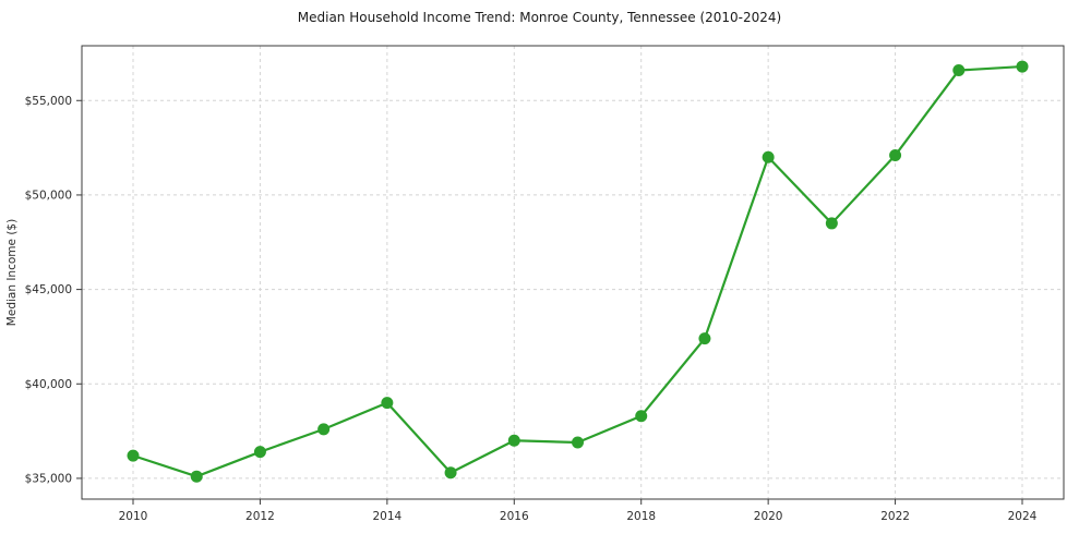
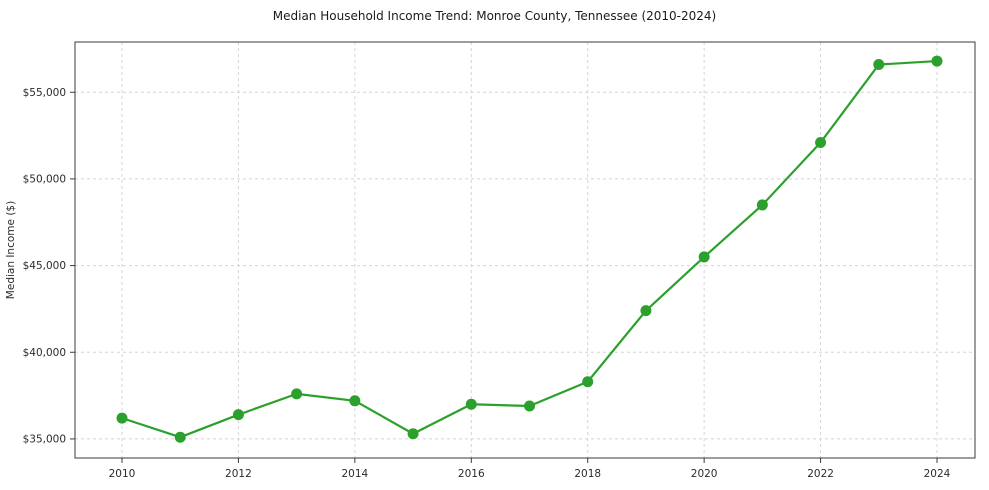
2014: $39000 -> $37200
2020: $52000 -> $45500
